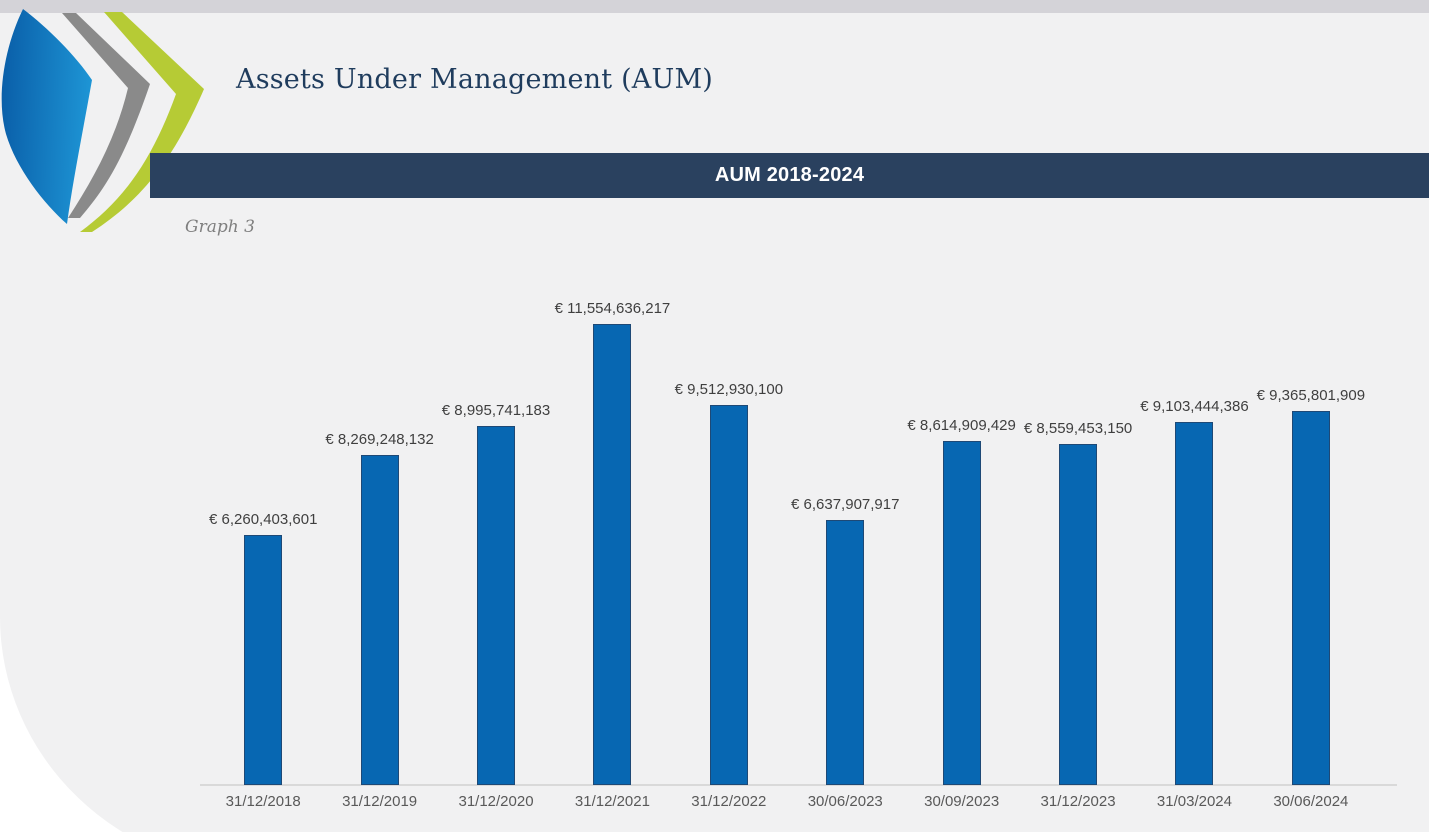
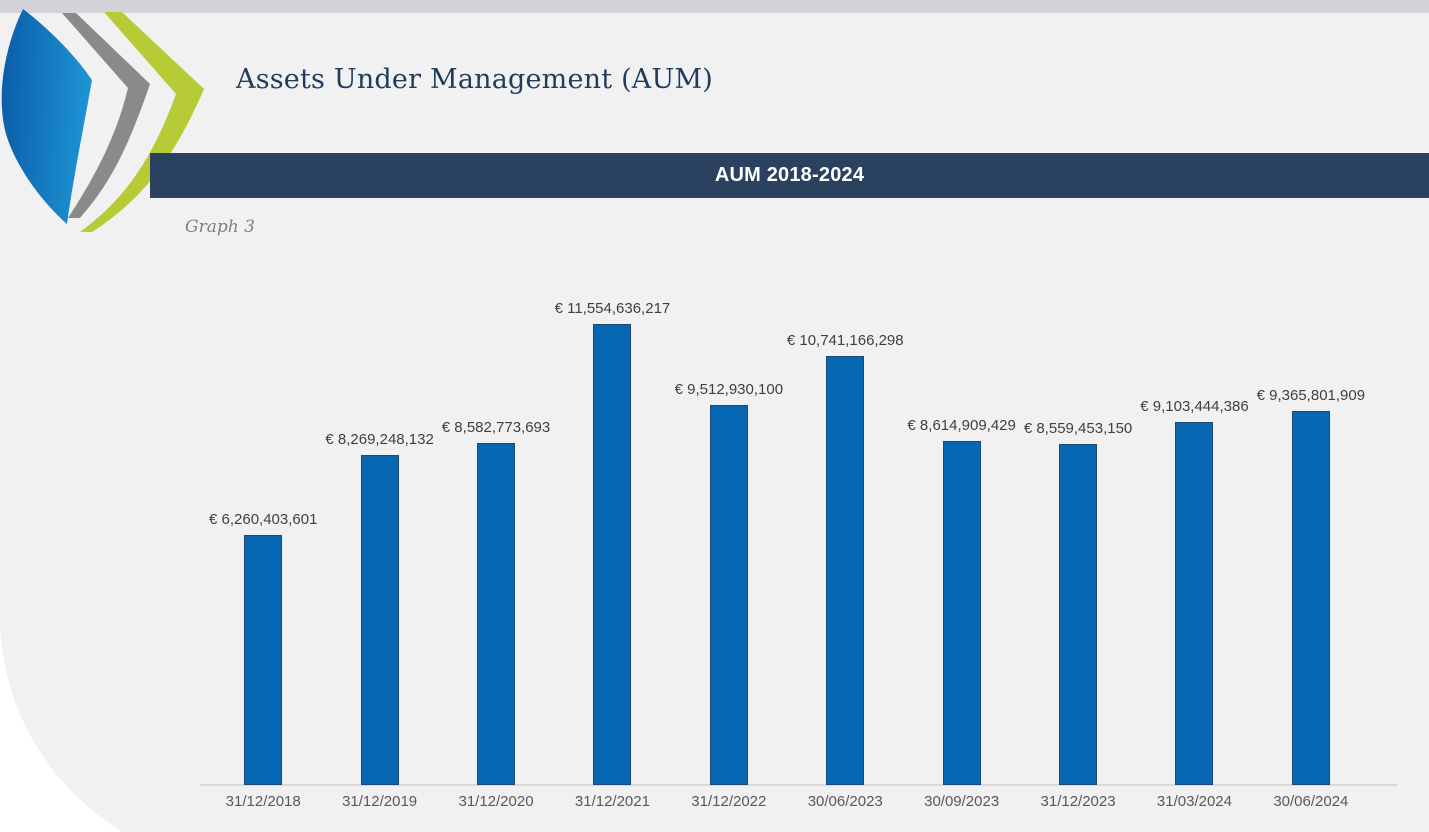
31/12/2020: 8,995,741,183 -> 8,582,773,693
30/06/2023: 6,637,907,917 -> 10,741,166,298
